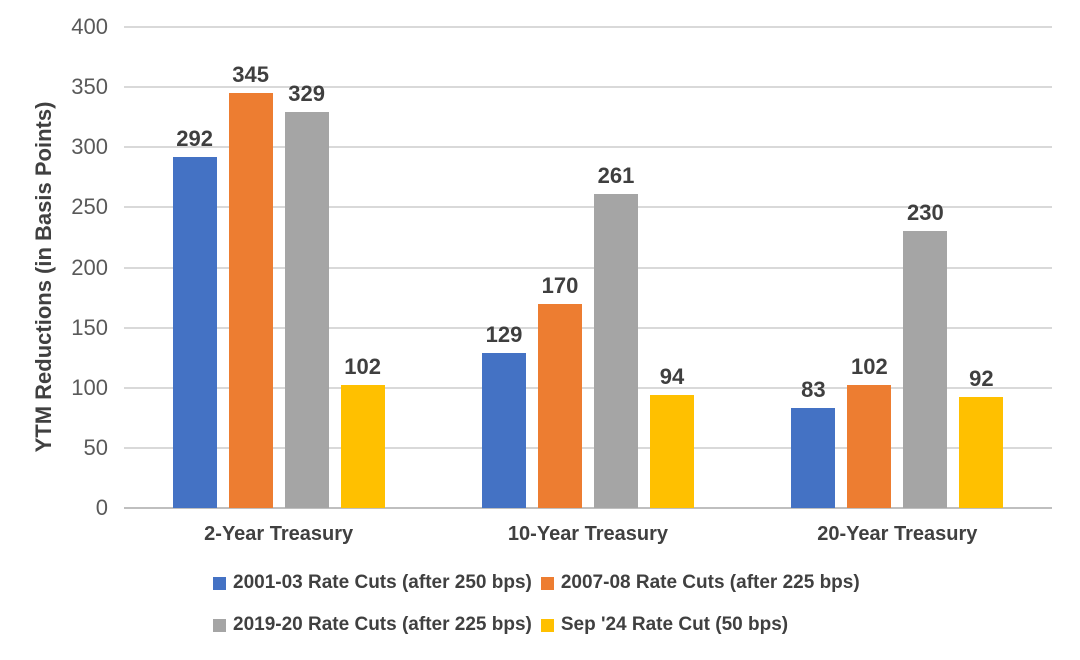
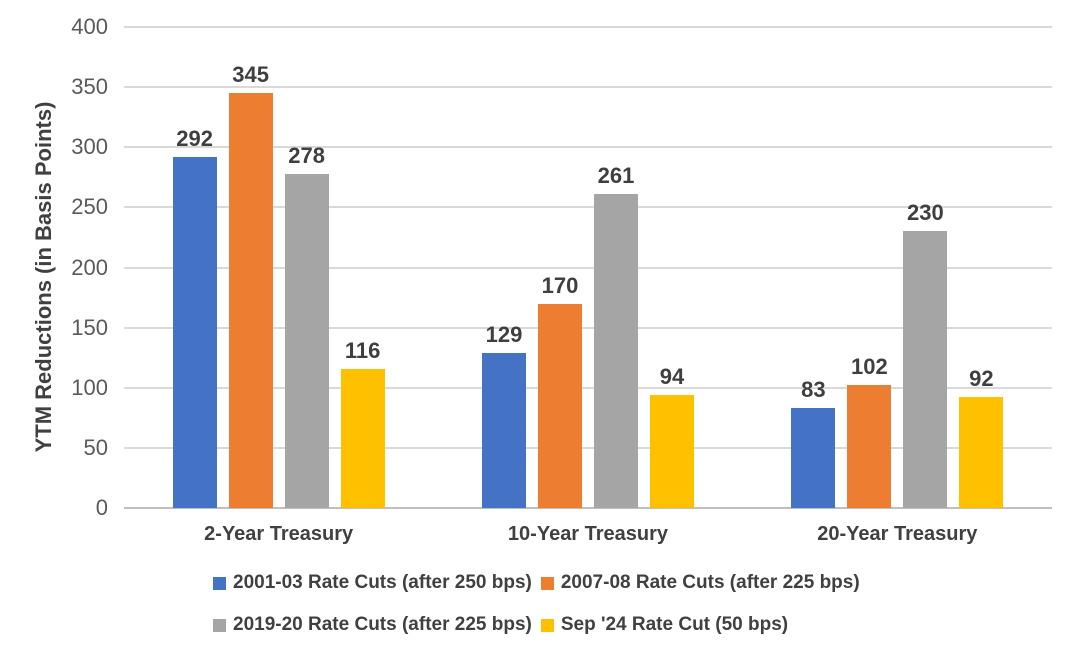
2019-20 Rate Cuts (after 225 bps)/2-Year Treasury: 329 -> 278
Sep '24 Rate Cut (50 bps)/2-Year Treasury: 102 -> 116
